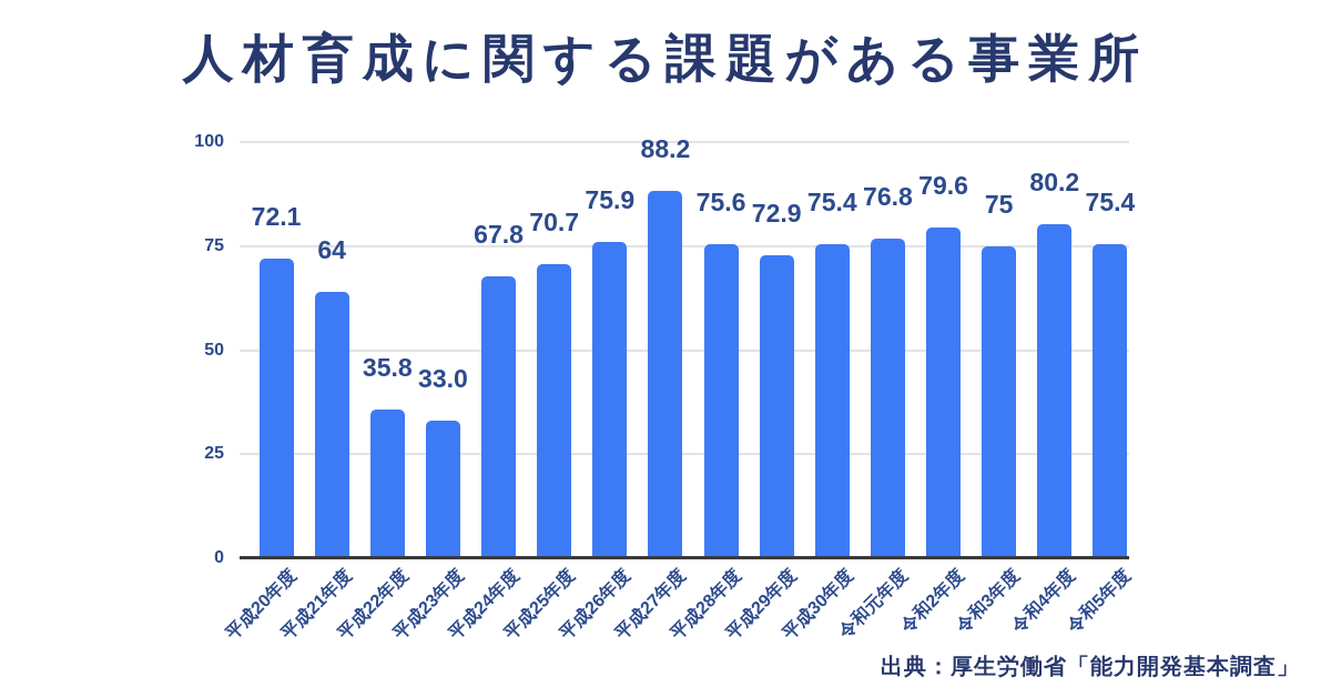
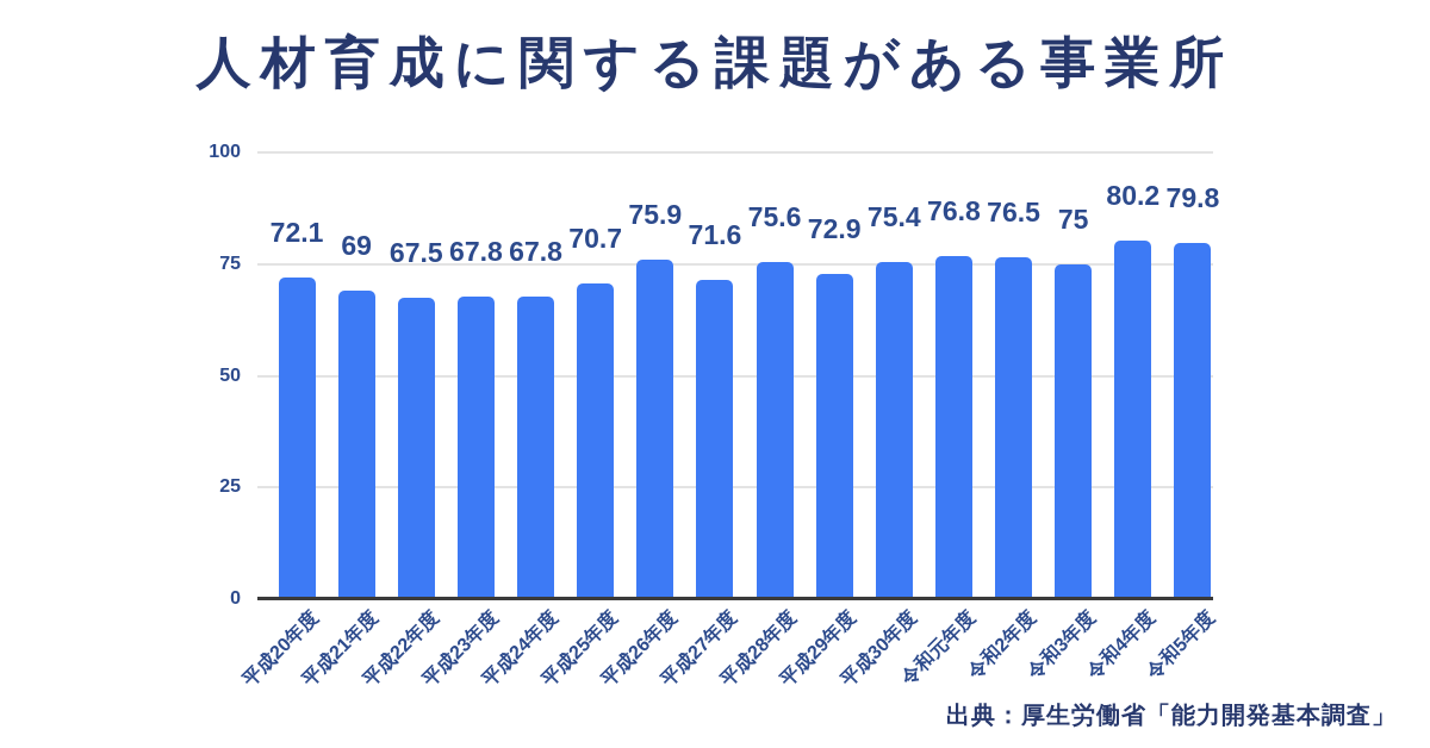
平成21年度: 64 -> 69
平成22年度: 35.8 -> 67.5
平成23年度: 33.0 -> 67.8
平成27年度: 88.2 -> 71.6
令和2年度: 79.6 -> 76.5
令和5年度: 75.4 -> 79.8
